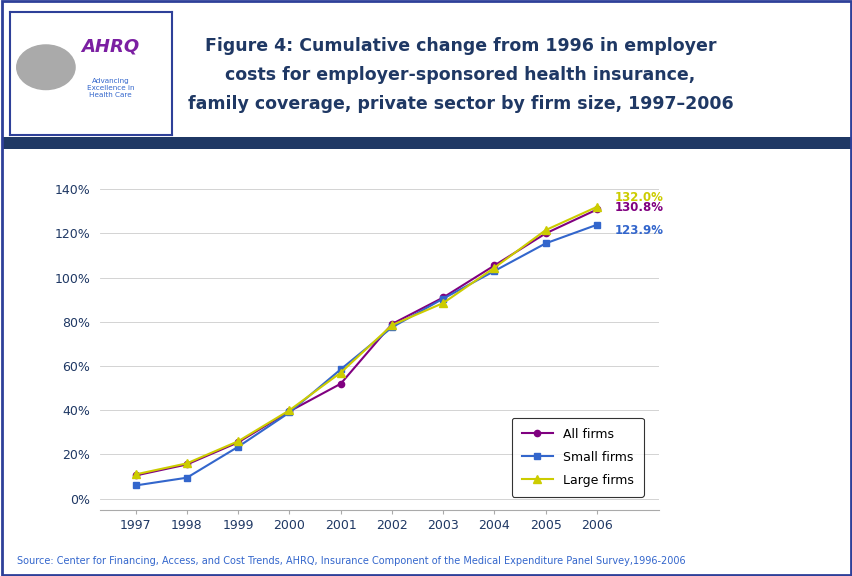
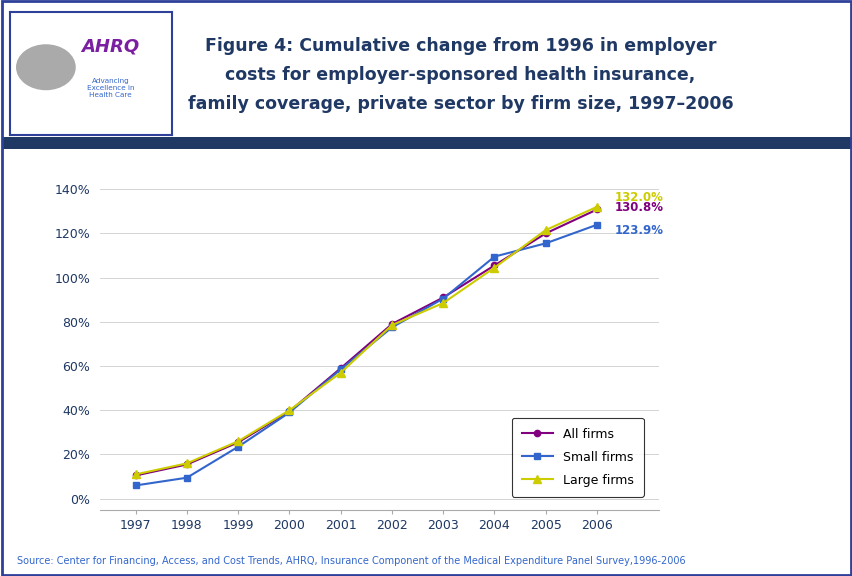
All firms/2001: 52.0% -> 59.0%
Small firms/2004: 103.0% -> 109.5%
